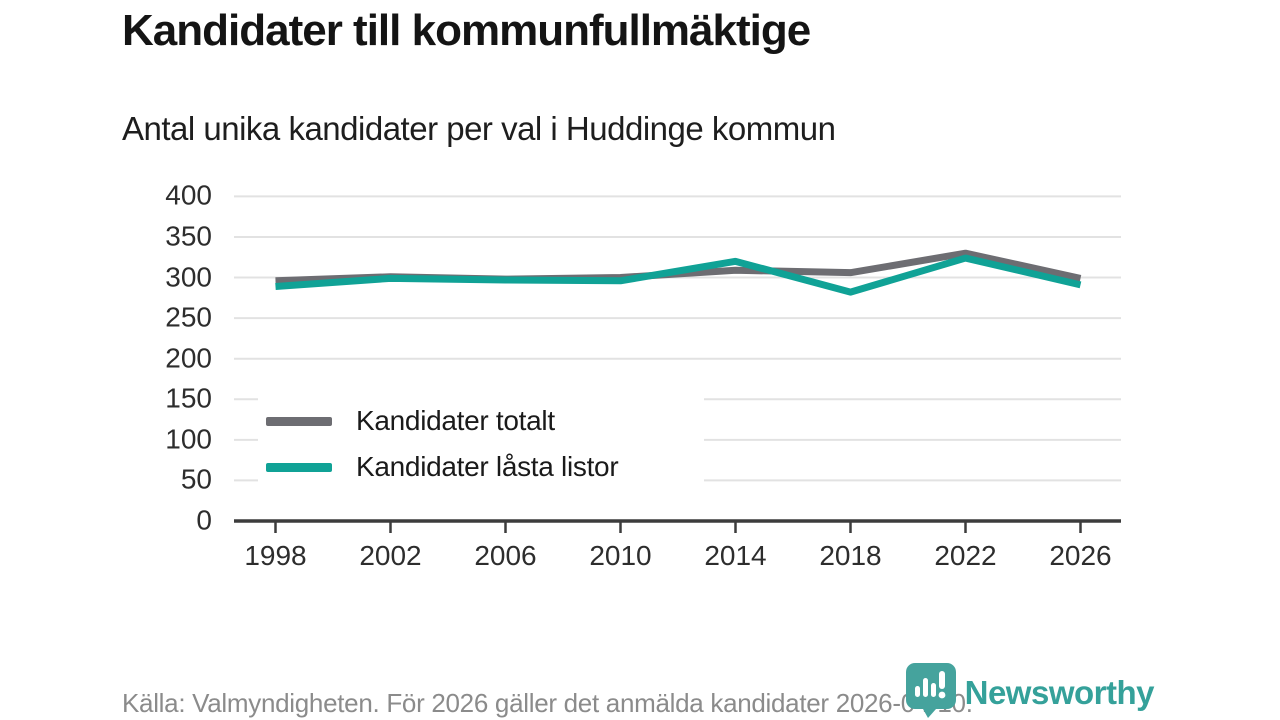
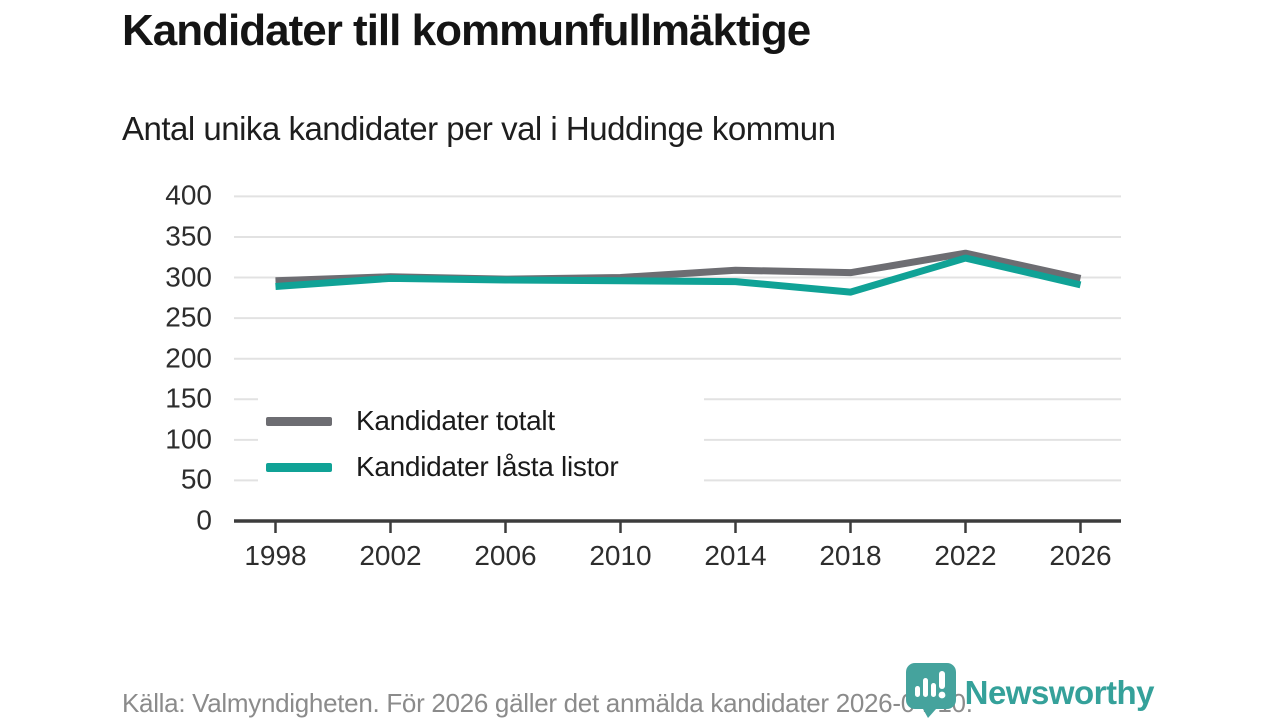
Kandidater låsta listor/2014: 320 -> 300
